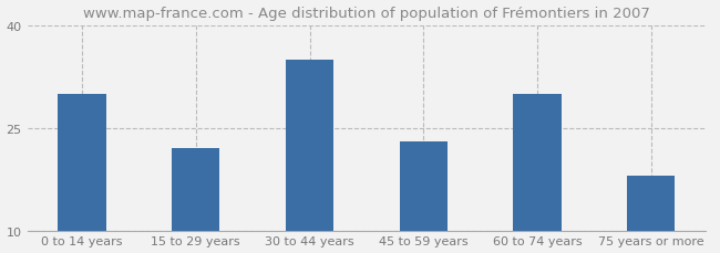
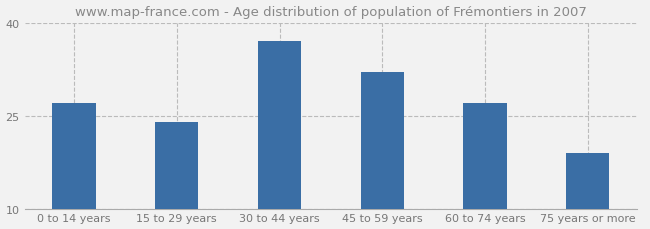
0 to 14 years: 30 -> 27
15 to 29 years: 22 -> 24
30 to 44 years: 35 -> 37
45 to 59 years: 23 -> 32
60 to 74 years: 30 -> 27
75 years or more: 18 -> 19
